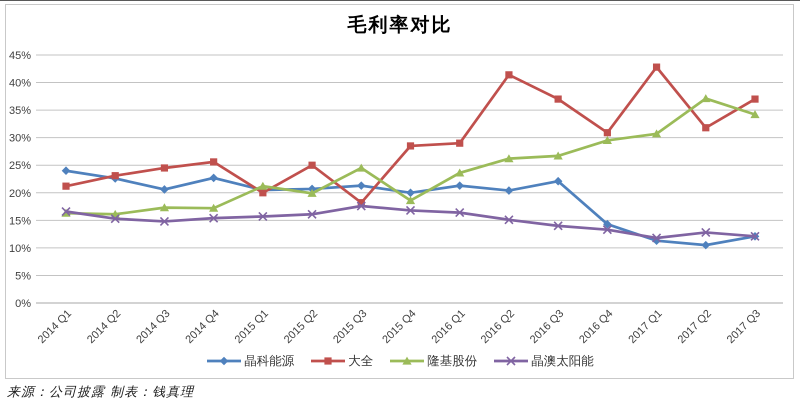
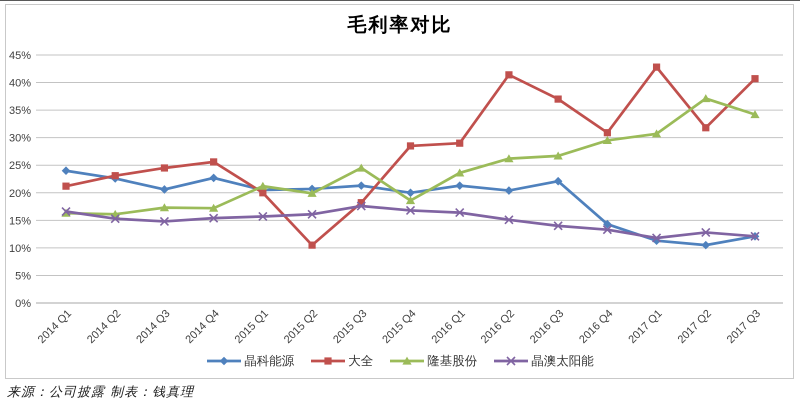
大全/2015 Q2: 25% -> 10%
大全/2017 Q3: 37% -> 41%
